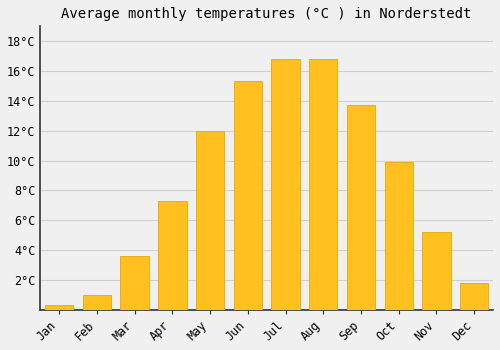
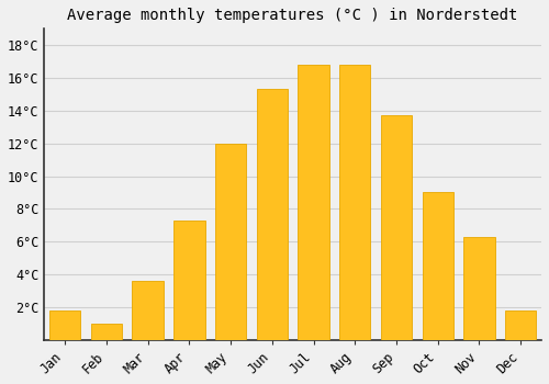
Jan: 0.3°C -> 1.8°C
Oct: 9.9°C -> 9.0°C
Nov: 5.2°C -> 6.3°C
